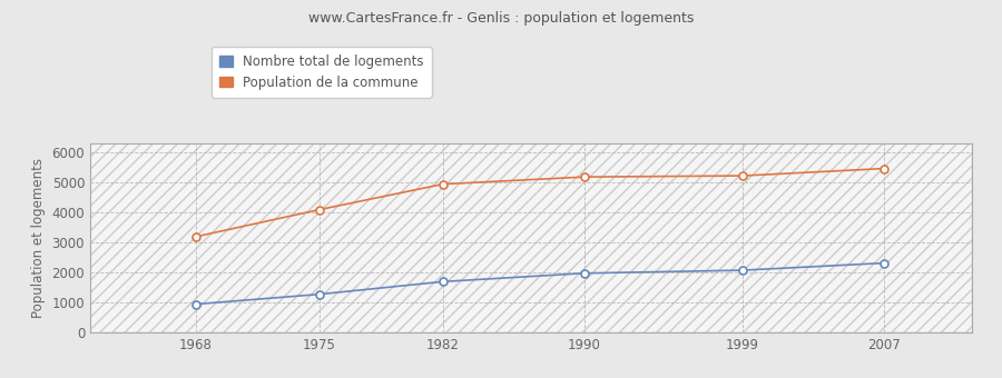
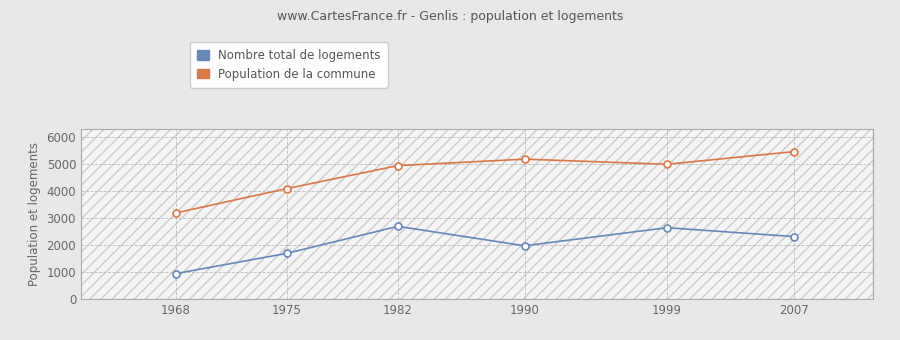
Nombre total de logements/1975: 1280 -> 1700
Nombre total de logements/1982: 1700 -> 2700
Nombre total de logements/1999: 2080 -> 2650
Population de la commune/1999: 5230 -> 5000
